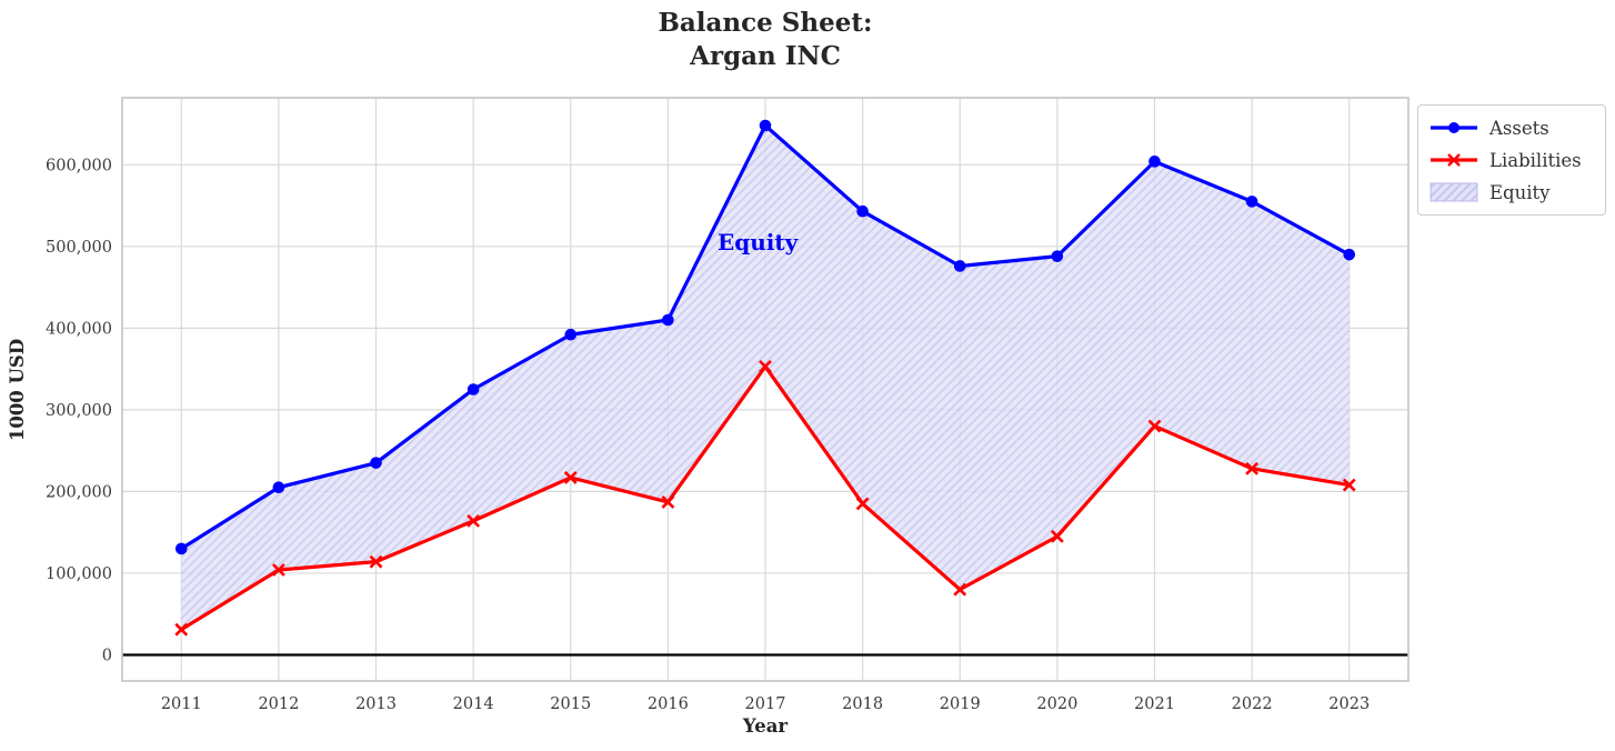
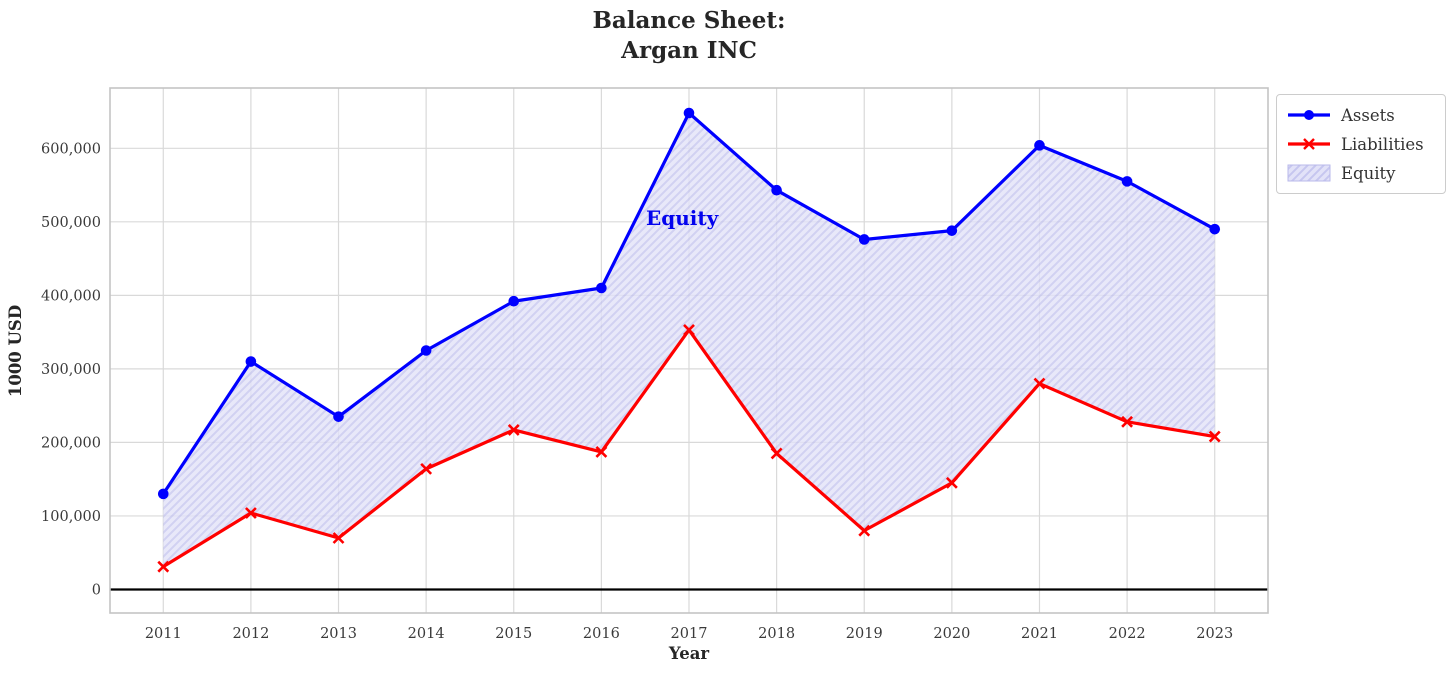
Assets/2012: 200000 -> 310000
Liabilities/2013: 110000 -> 70000
